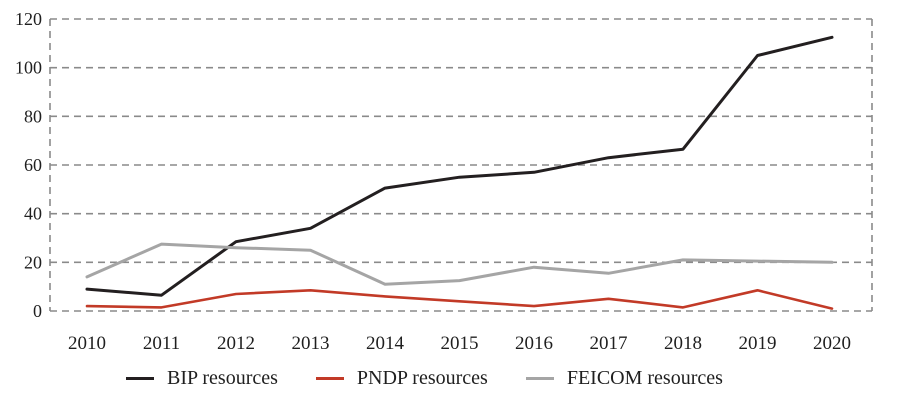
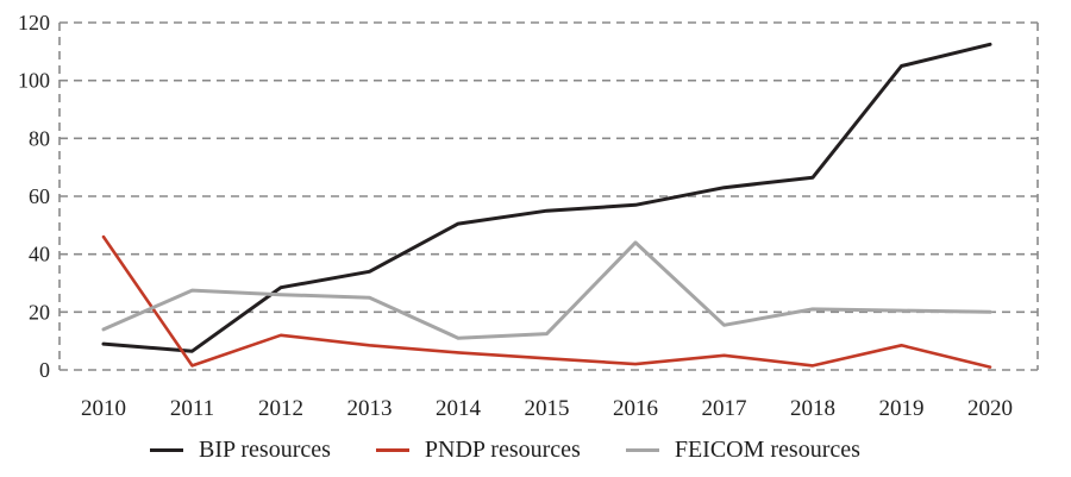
PNDP resources/2010: 2 -> 46
PNDP resources/2012: 7 -> 12
FEICOM resources/2016: 18 -> 44
